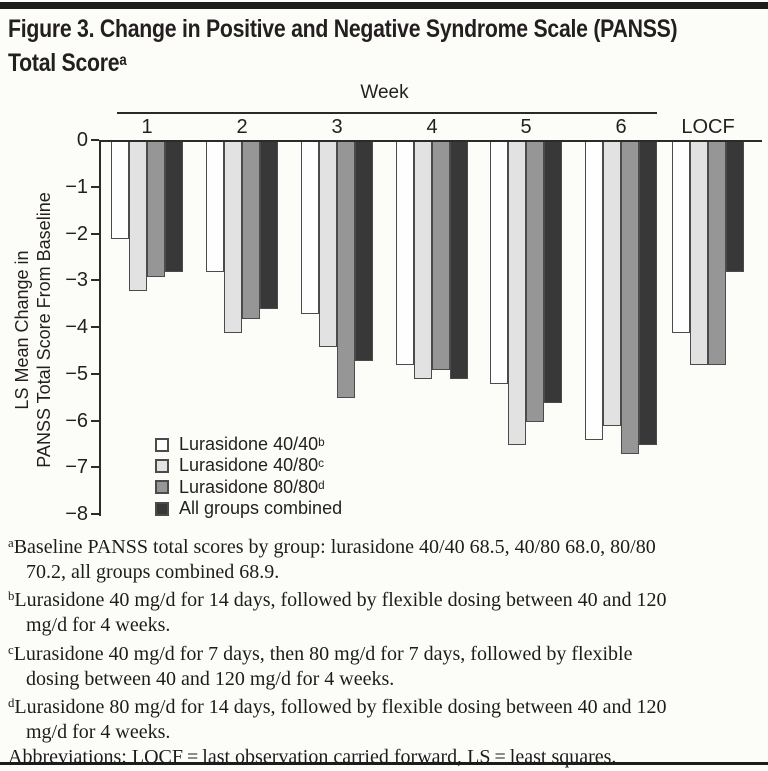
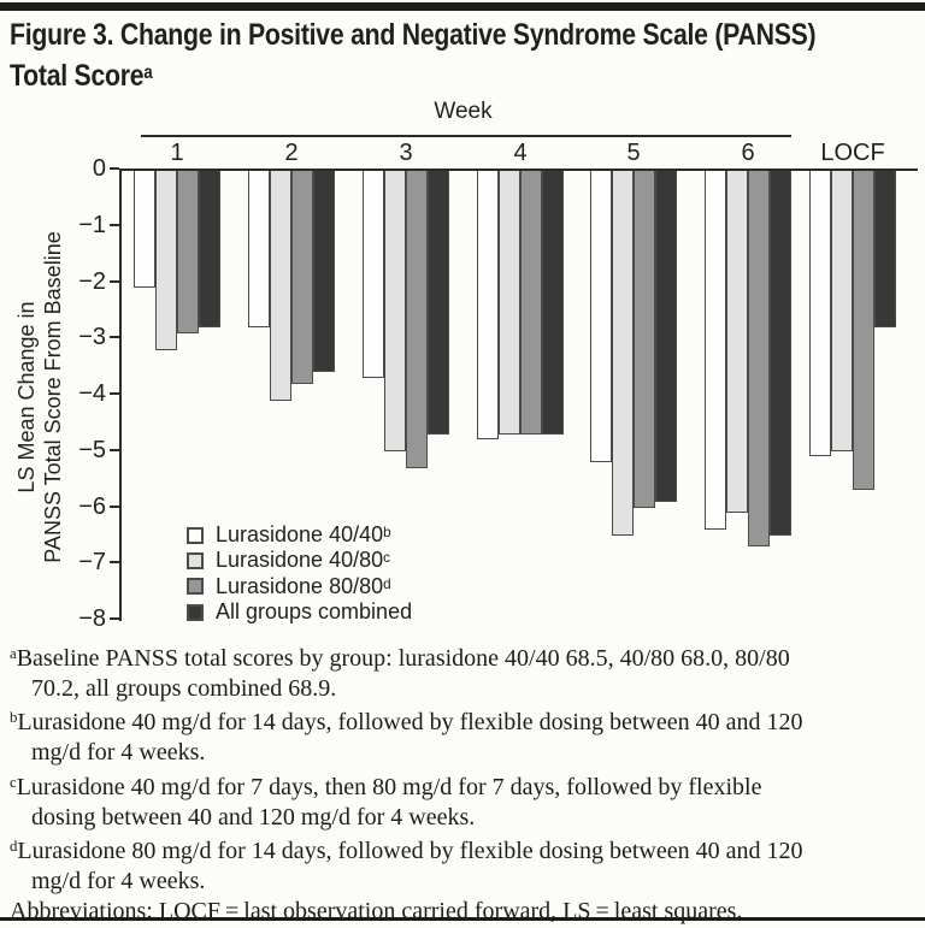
Lurasidone 40/80/3: -4.4 -> -5.0
Lurasidone 80/80/3: -5.5 -> -5.3
Lurasidone 40/80/4: -5.1 -> -4.7
Lurasidone 80/80/4: -4.9 -> -4.7
All groups combined/4: -5.1 -> -4.7
All groups combined/5: -5.6 -> -5.9
Lurasidone 40/40/LOCF: -4.1 -> -5.1
Lurasidone 40/80/LOCF: -4.8 -> -5.0
Lurasidone 80/80/LOCF: -4.8 -> -5.7
